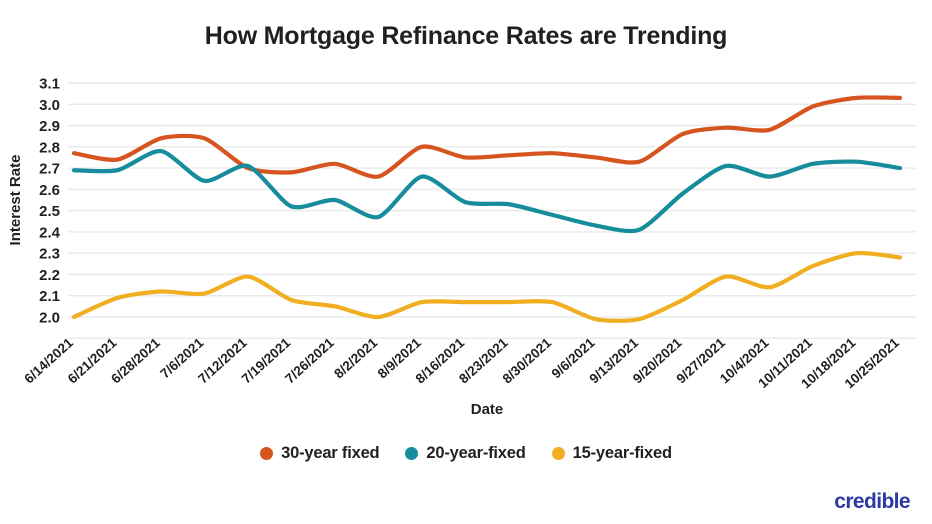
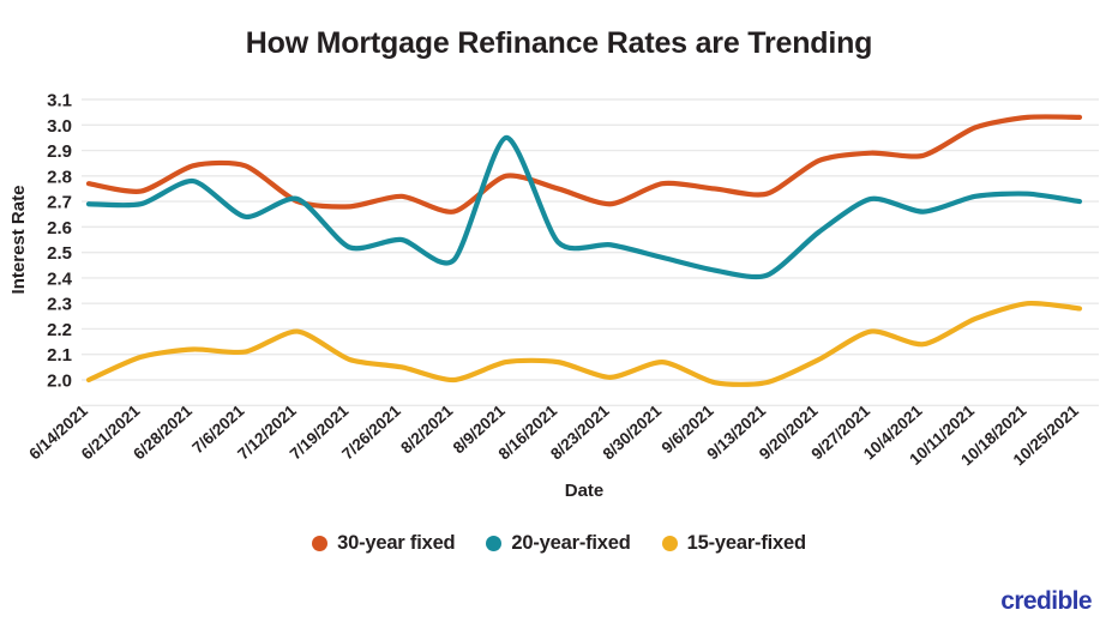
20-year-fixed/8/9/2021: 2.66 -> 2.95
30-year fixed/8/23/2021: 2.76 -> 2.69
15-year-fixed/8/23/2021: 2.07 -> 2.01
